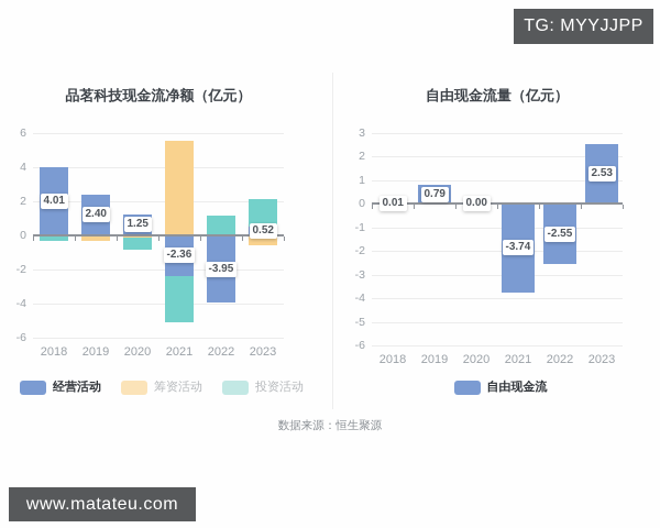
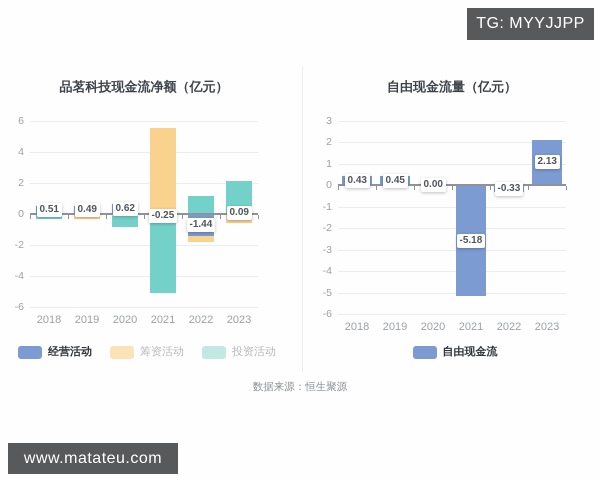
品茗科技现金流净额（亿元）/经营活动/2018: 4.01 -> 0.51
品茗科技现金流净额（亿元）/经营活动/2019: 2.40 -> 0.49
品茗科技现金流净额（亿元）/经营活动/2020: 1.25 -> 0.62
品茗科技现金流净额（亿元）/经营活动/2021: -2.36 -> -0.25
品茗科技现金流净额（亿元）/经营活动/2022: -3.95 -> -1.44
品茗科技现金流净额（亿元）/经营活动/2023: 0.52 -> 0.09
自由现金流量（亿元）/2018: 0.01 -> 0.43
自由现金流量（亿元）/2019: 0.79 -> 0.45
自由现金流量（亿元）/2021: -3.74 -> -5.18
自由现金流量（亿元）/2022: -2.55 -> -0.33
自由现金流量（亿元）/2023: 2.53 -> 2.13
